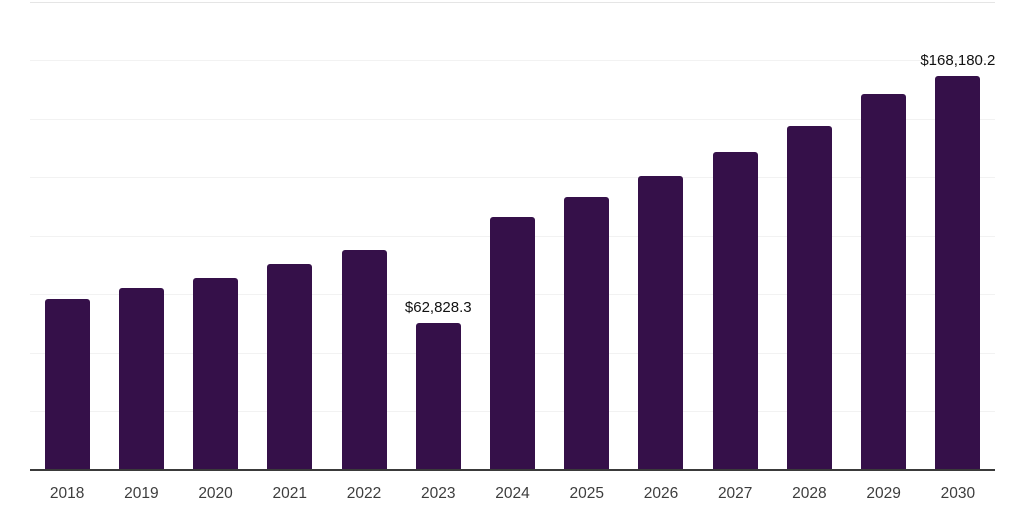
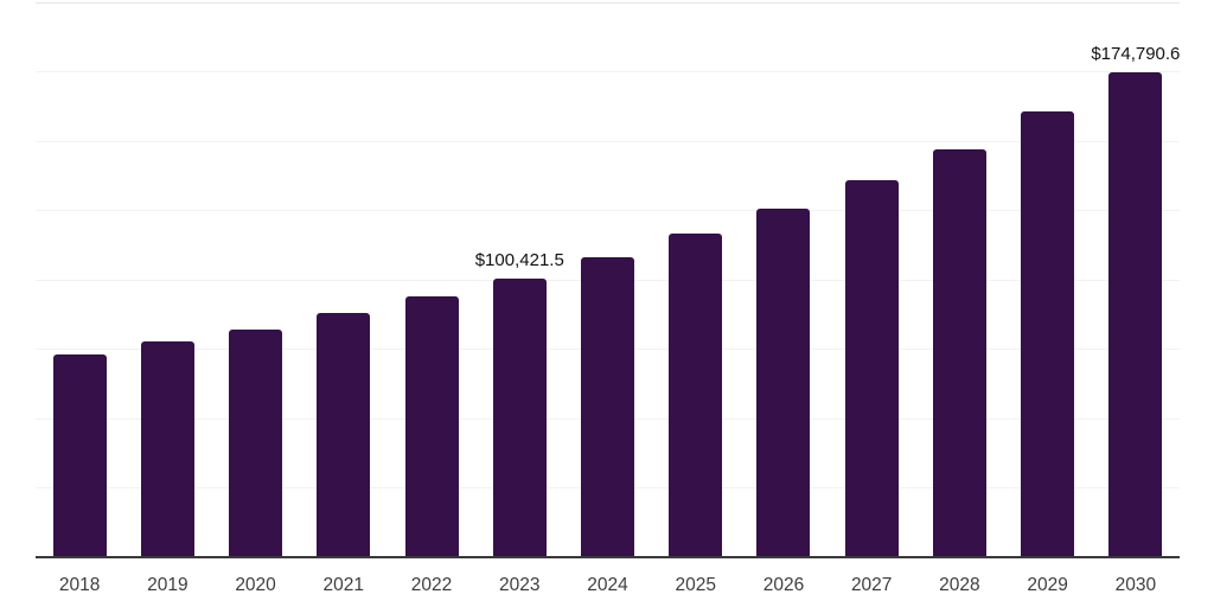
2023: $62,828.3 -> $100,421.5
2030: $168,180.2 -> $174,790.6
